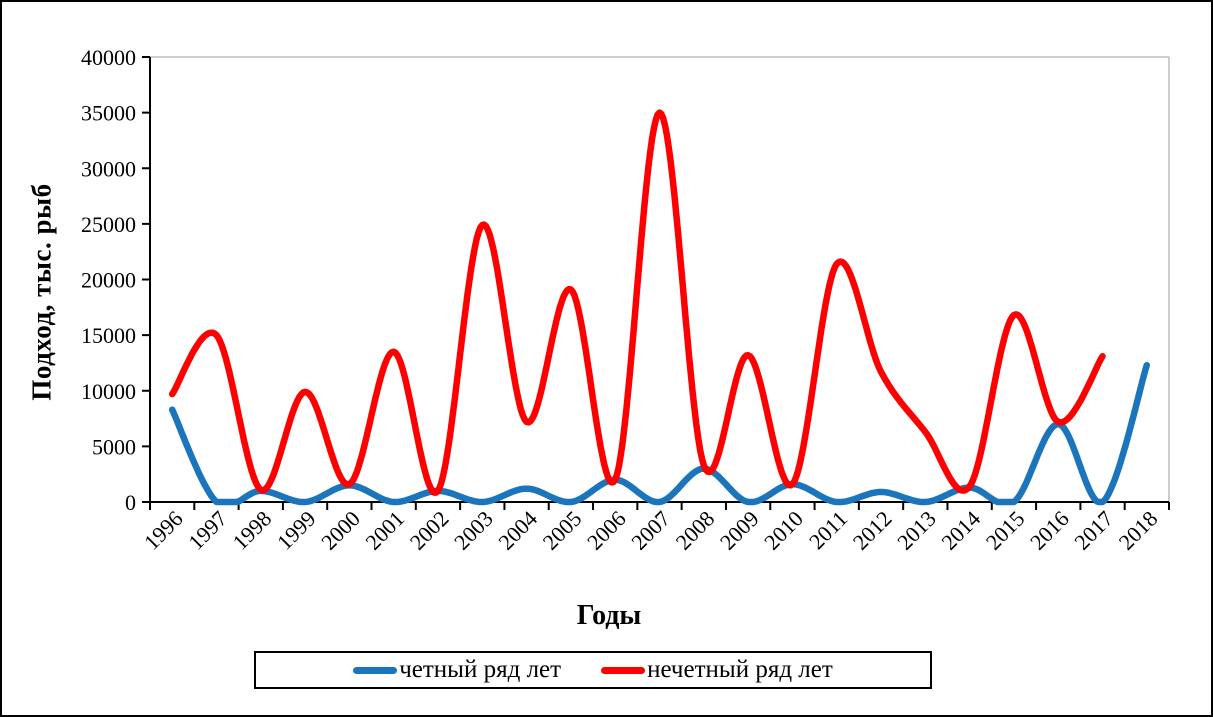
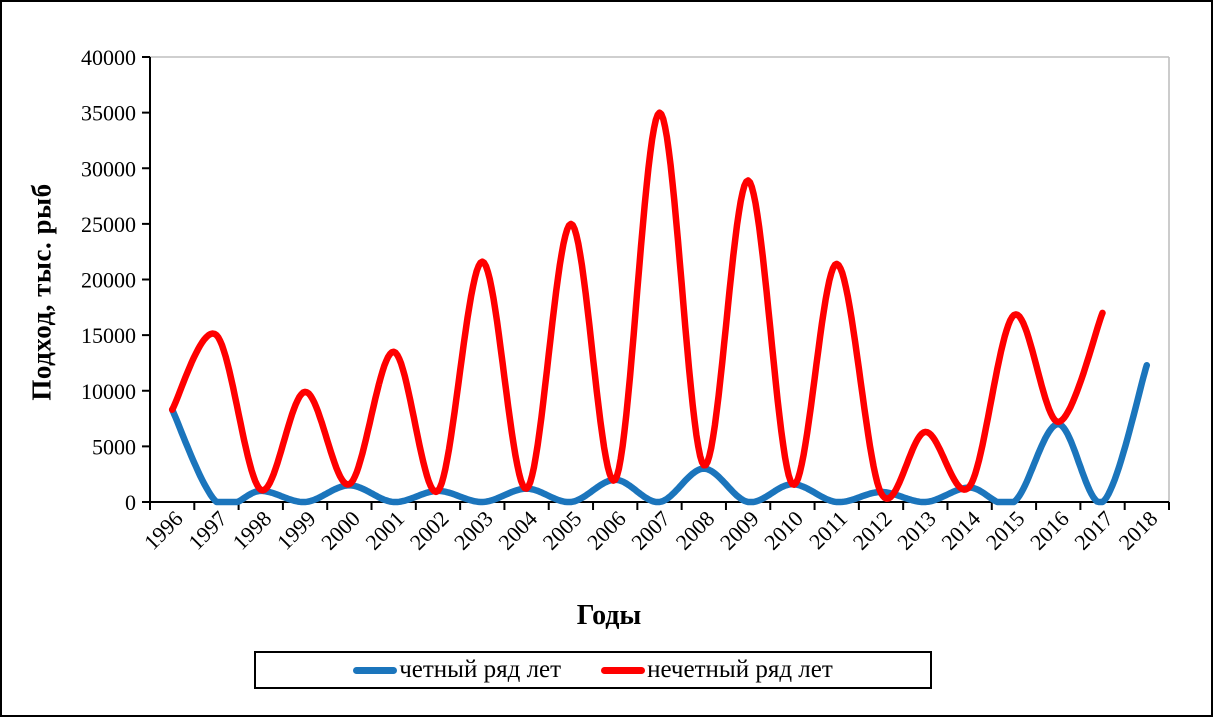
нечетный ряд лет/1996: 9700 -> 8300
нечетный ряд лет/2003: 24900 -> 21600
нечетный ряд лет/2004: 7200 -> 1200
нечетный ряд лет/2005: 19100 -> 25000
нечетный ряд лет/2009: 13200 -> 28900
нечетный ряд лет/2012: 11700 -> 800
нечетный ряд лет/2017: 13100 -> 17000
